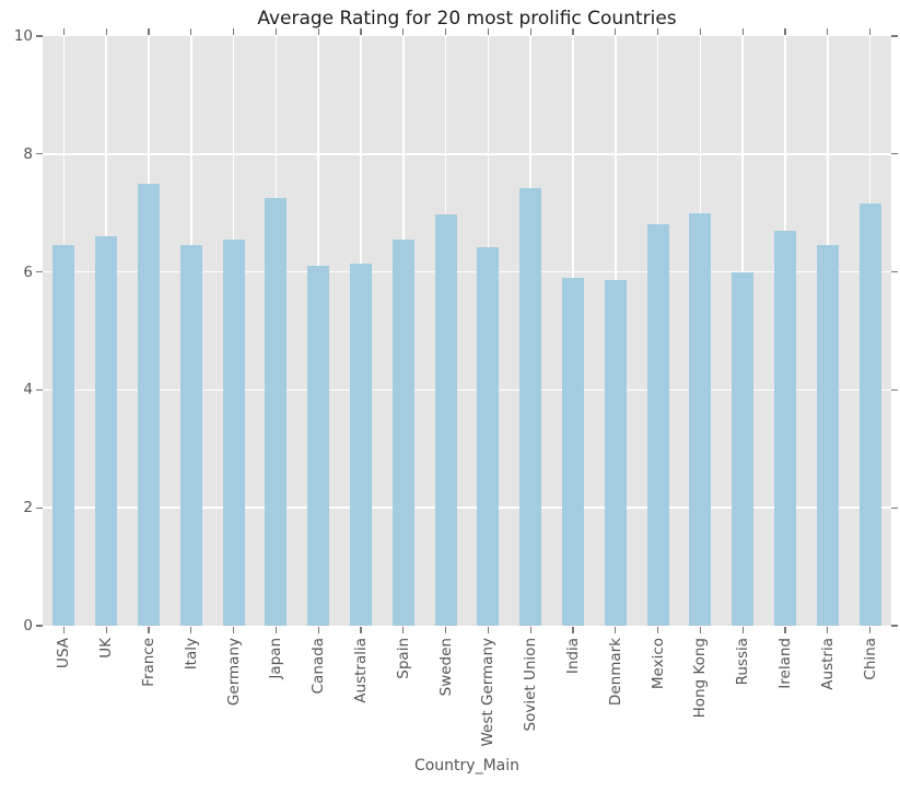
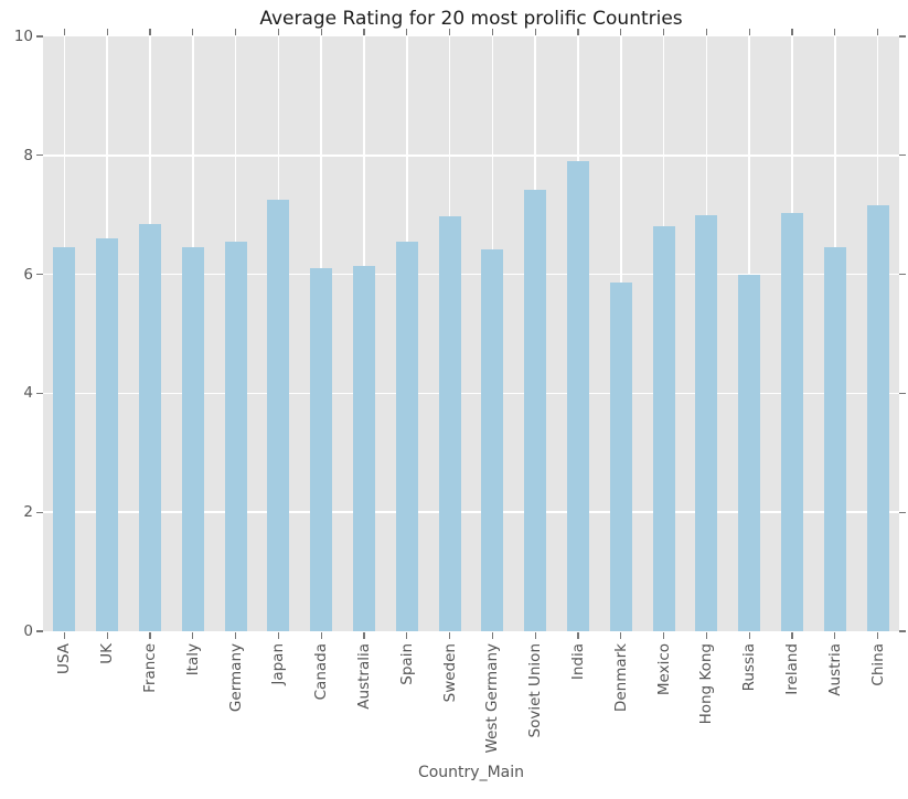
France: 7.5 -> 6.8
India: 5.9 -> 7.9
Ireland: 6.7 -> 7.0
